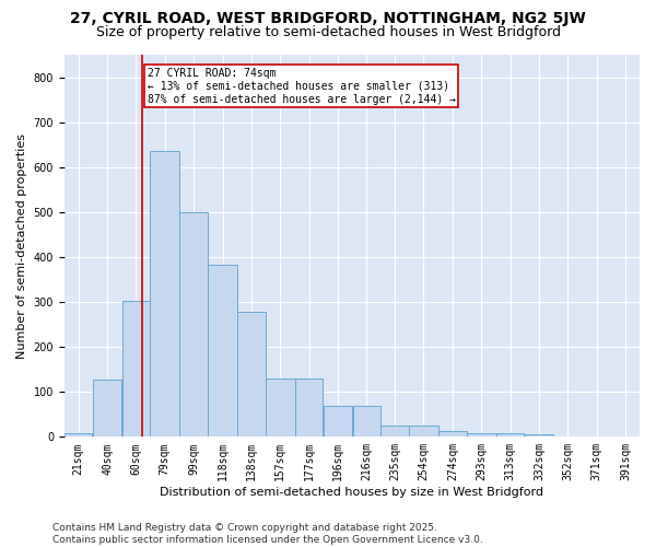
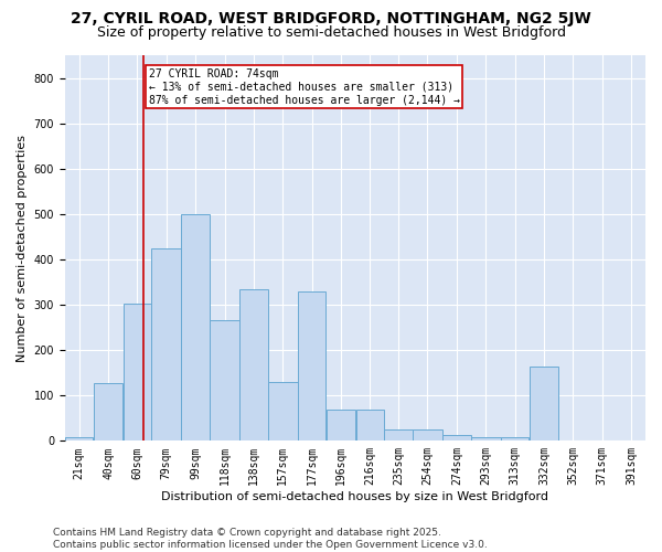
79sqm: 635 -> 425
118sqm: 383 -> 265
138sqm: 278 -> 335
177sqm: 130 -> 330
332sqm: 5 -> 165
